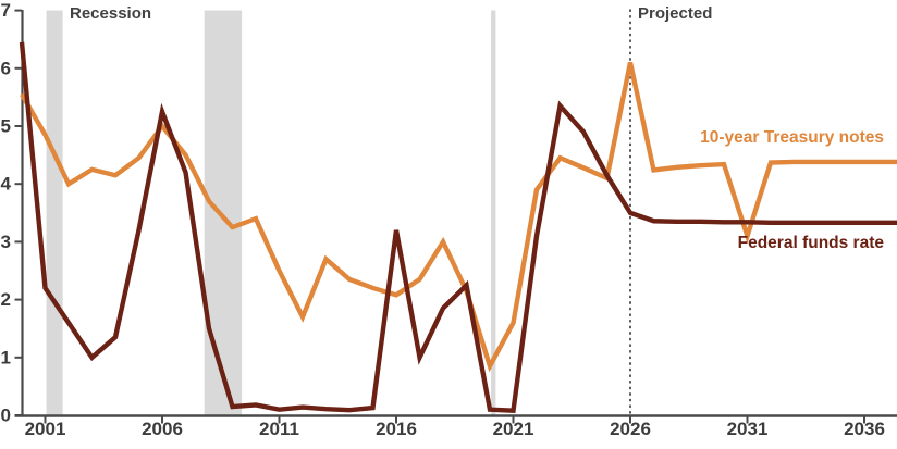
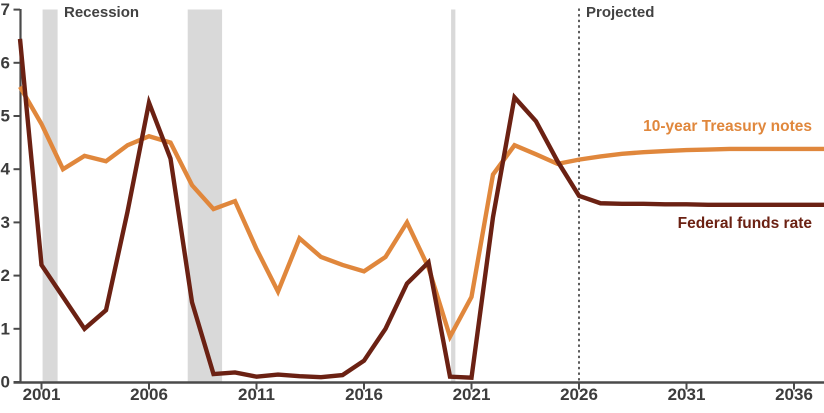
10-year Treasury notes/2006: 5.0 -> 4.6
Federal funds rate/2016: 3.2 -> 0.4
10-year Treasury notes/2026: 6.1 -> 4.2
10-year Treasury notes/2031: 3.1 -> 4.4
